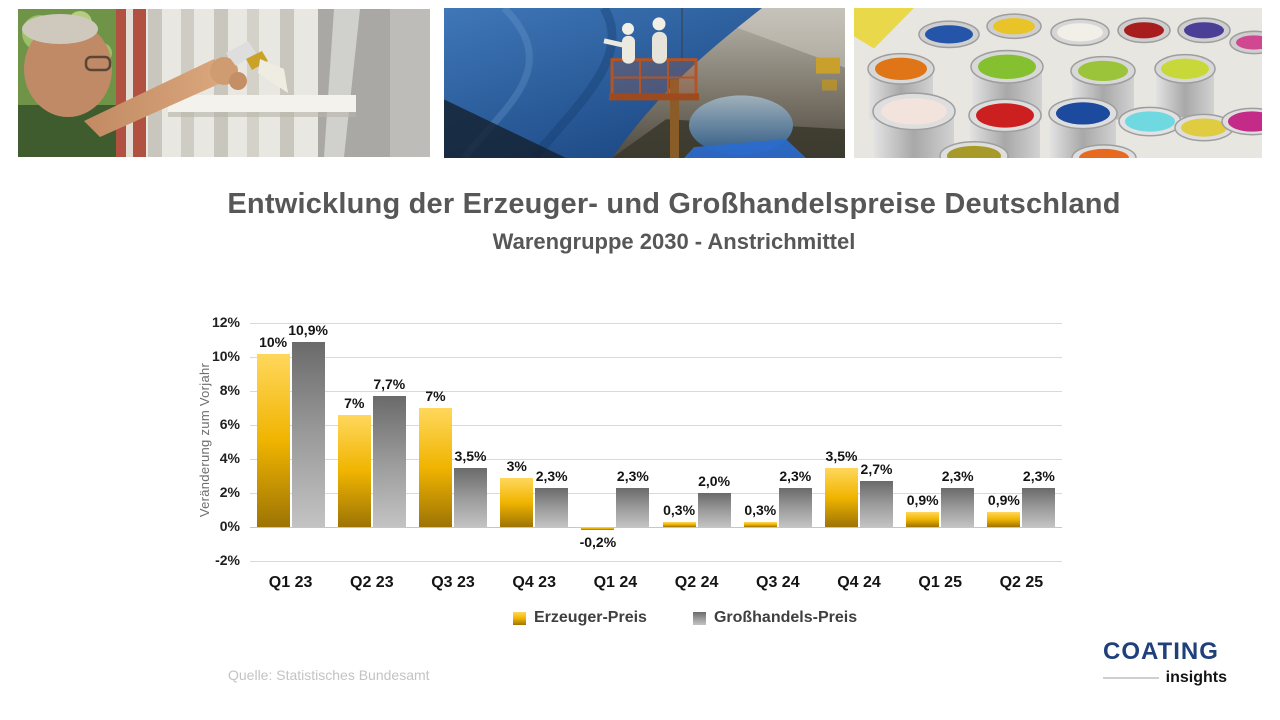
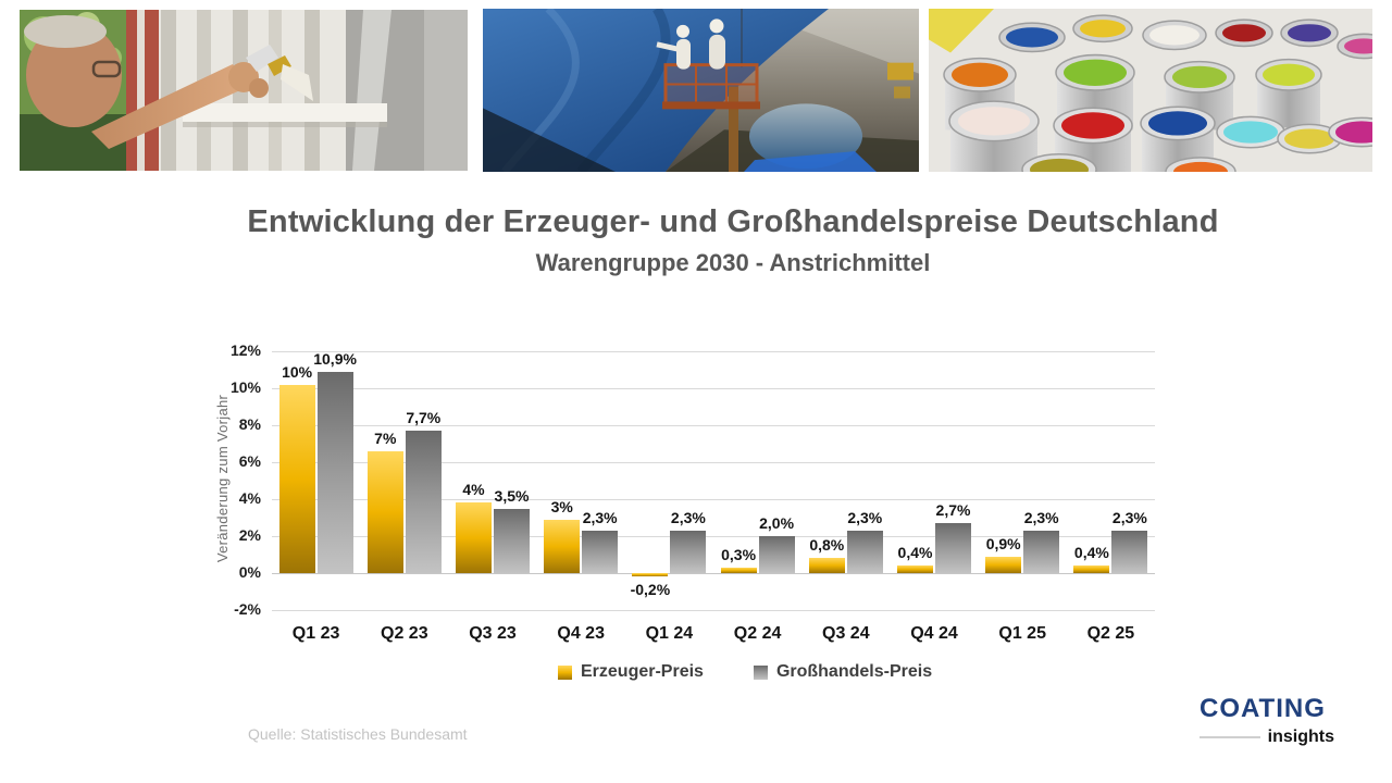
Erzeuger-Preis/Q3 23: 7% -> 4%
Erzeuger-Preis/Q3 24: 0,3% -> 0,8%
Erzeuger-Preis/Q4 24: 3,5% -> 0,4%
Erzeuger-Preis/Q2 25: 0,9% -> 0,4%
